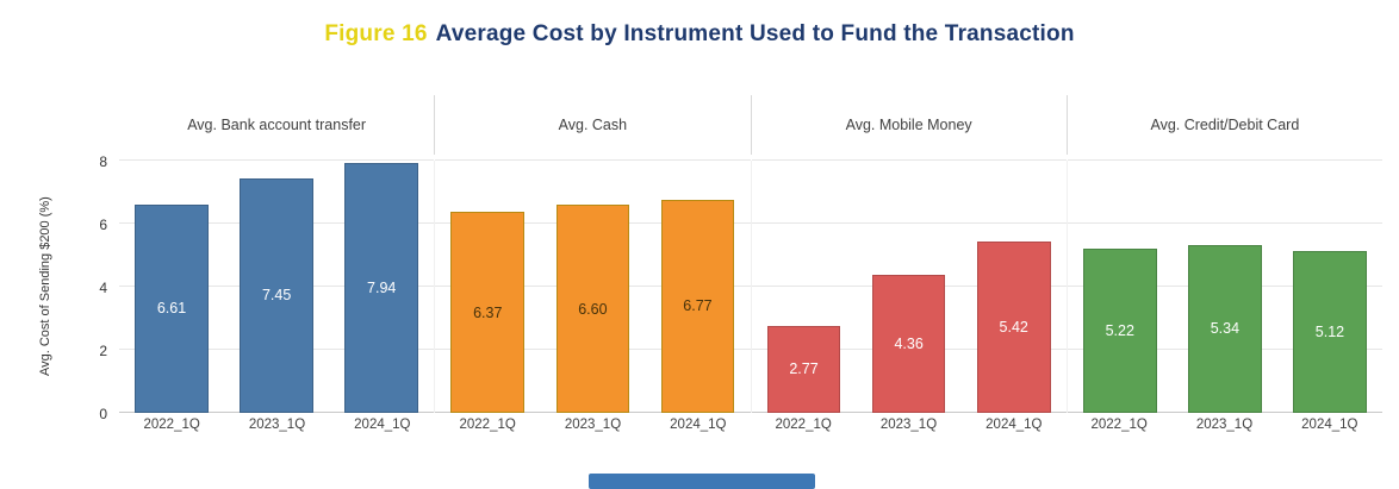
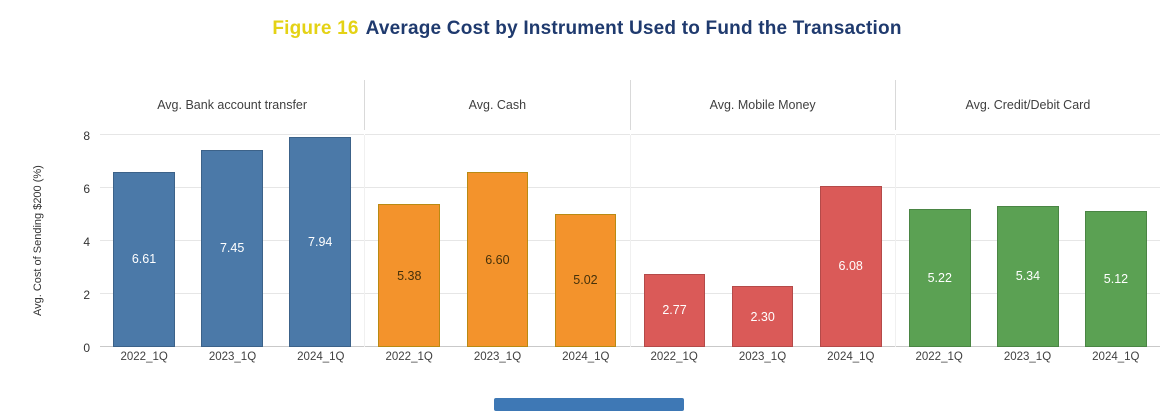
Avg. Cash/2022_1Q: 6.37 -> 5.38
Avg. Mobile Money/2023_1Q: 4.36 -> 2.30
Avg. Cash/2024_1Q: 6.77 -> 5.02
Avg. Mobile Money/2024_1Q: 5.42 -> 6.08
